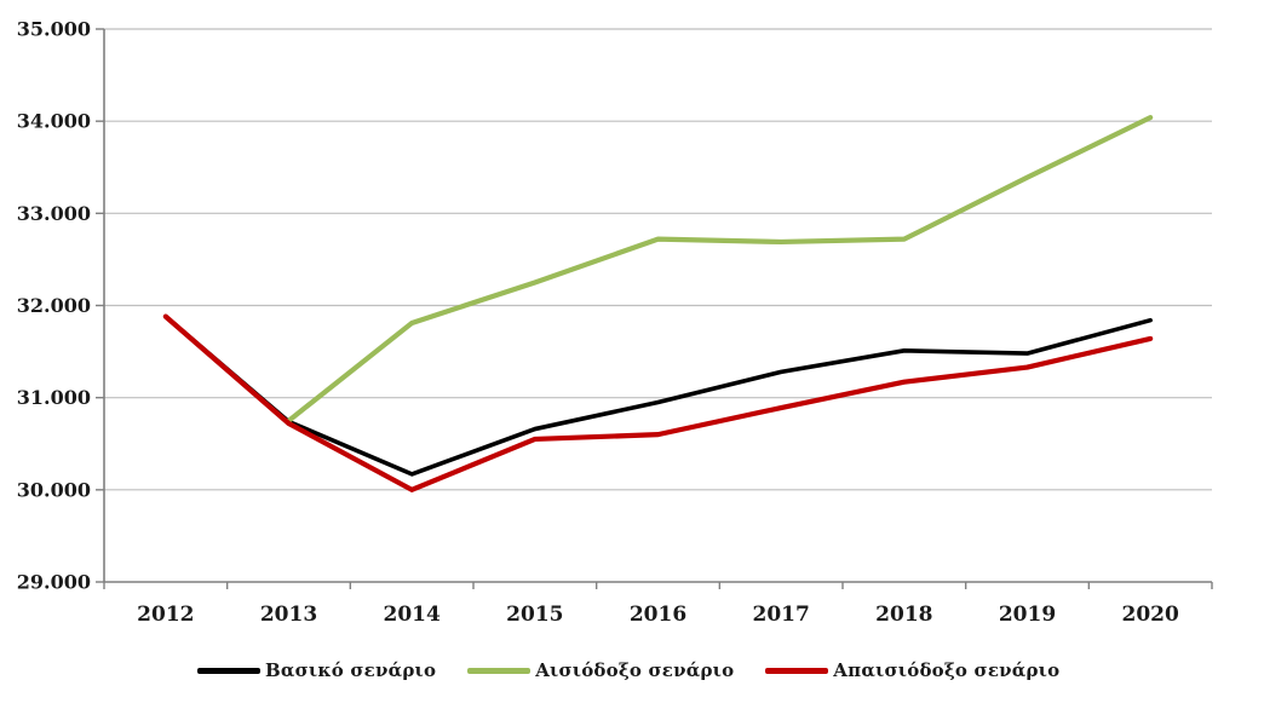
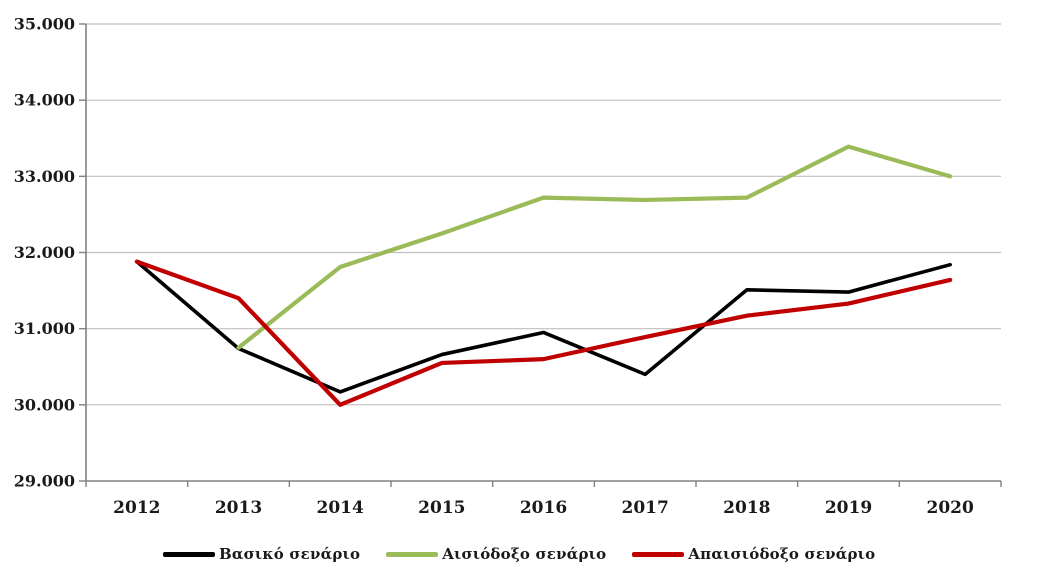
Απαισιόδοξο σενάριο/2013: 30700 -> 31400
Βασικό σενάριο/2017: 31300 -> 30400
Αισιόδοξο σενάριο/2020: 34000 -> 33000
